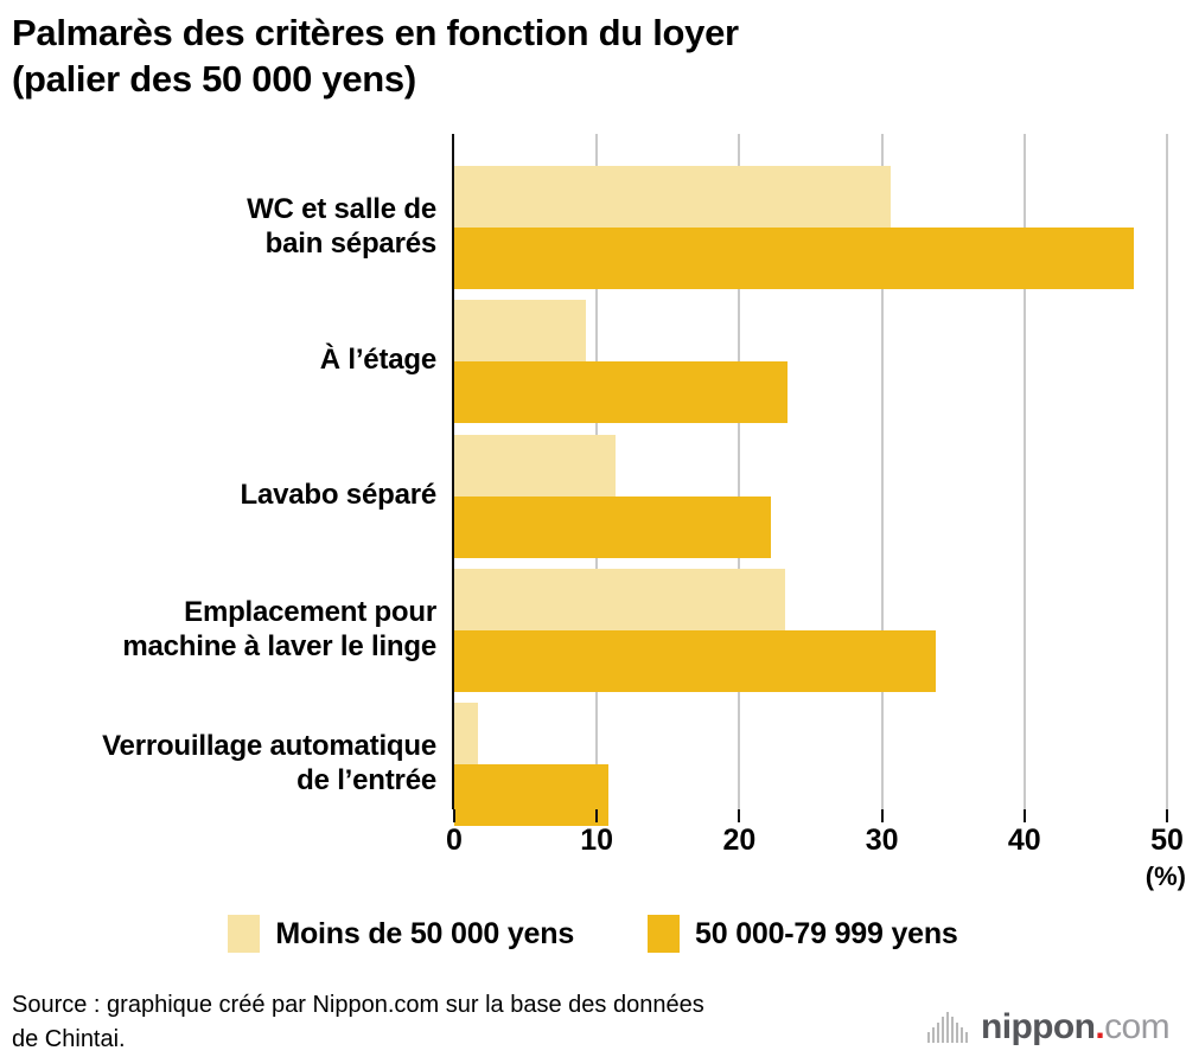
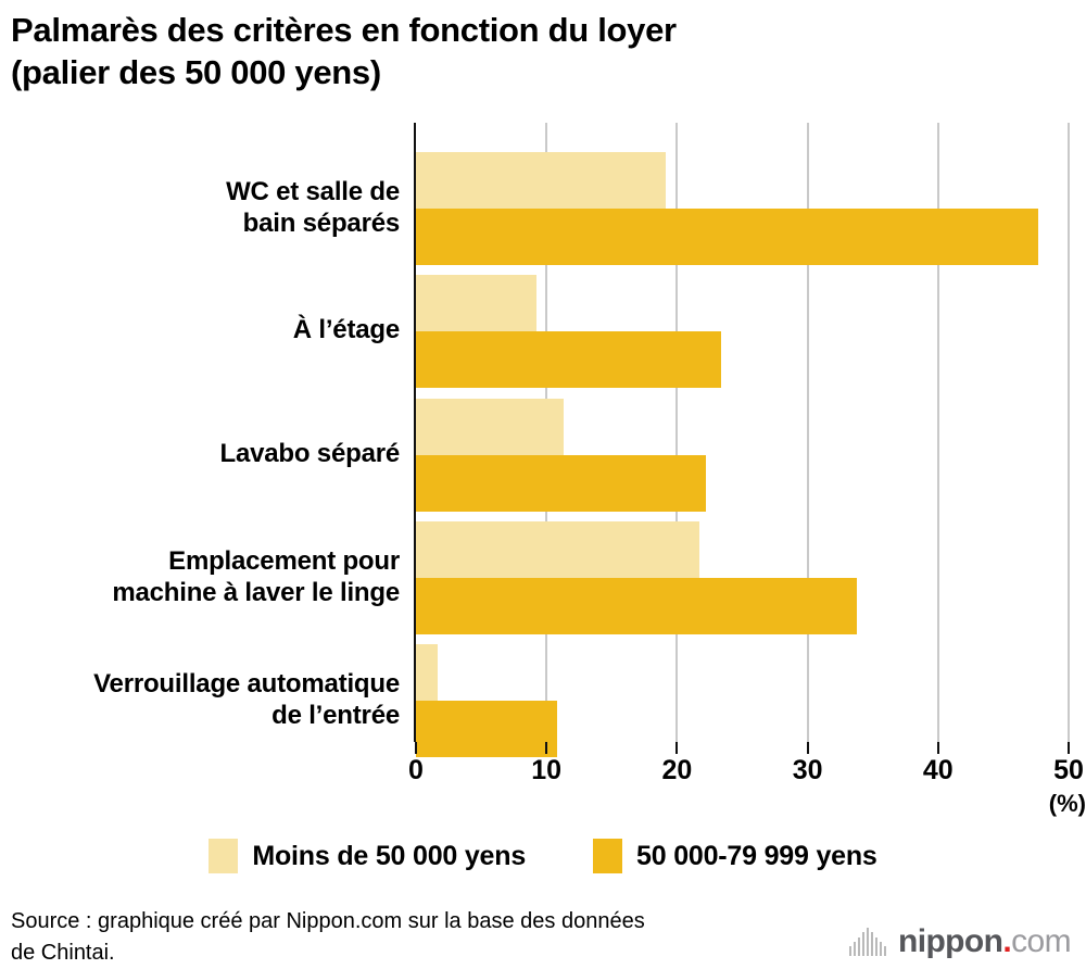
Moins de 50 000 yens/WC et salle de bain séparés: 30.6 -> 19.1
Moins de 50 000 yens/Emplacement pour machine à laver le linge: 23.2 -> 21.7
